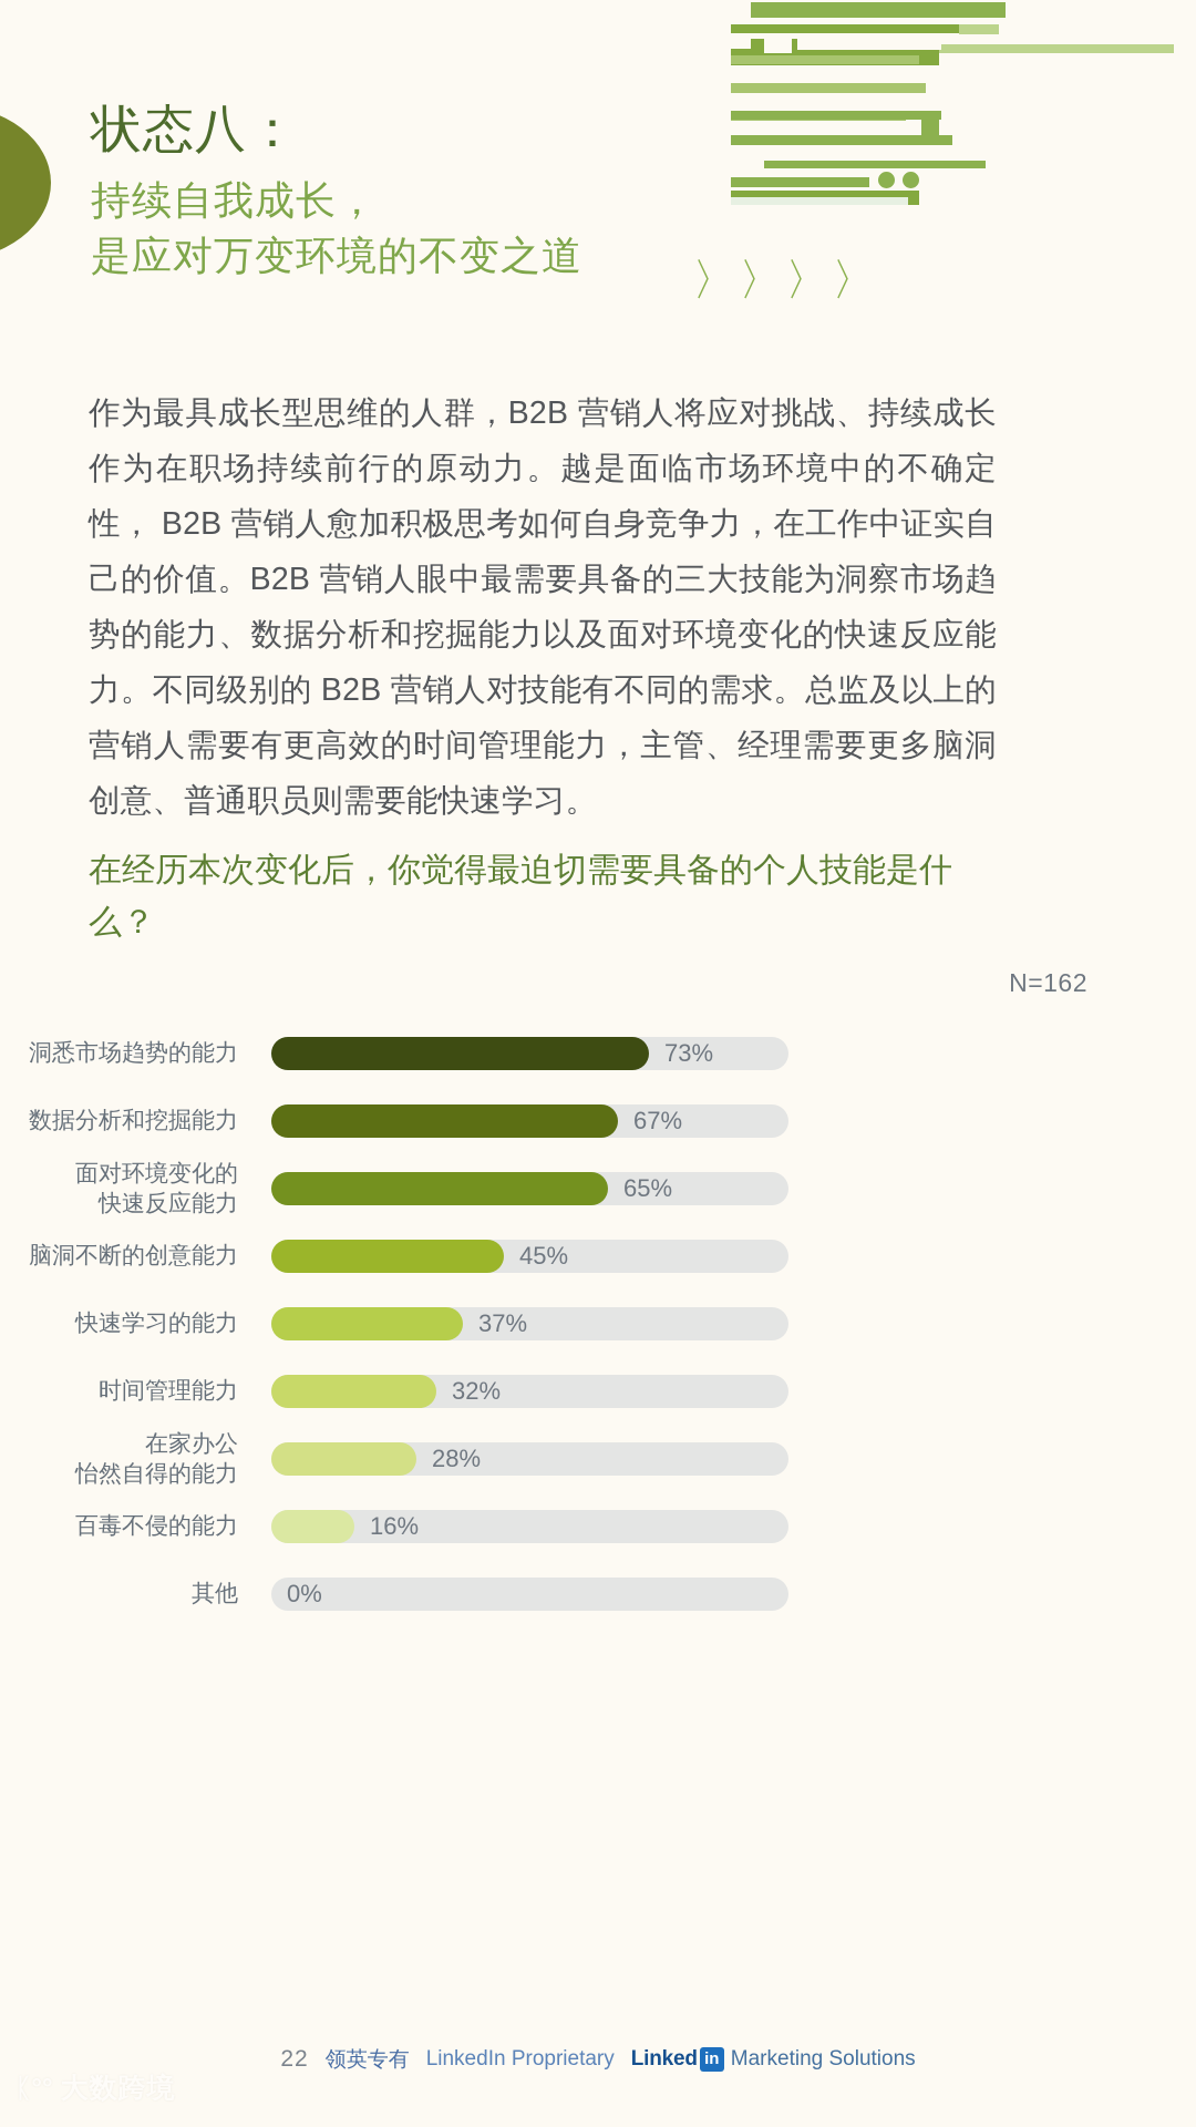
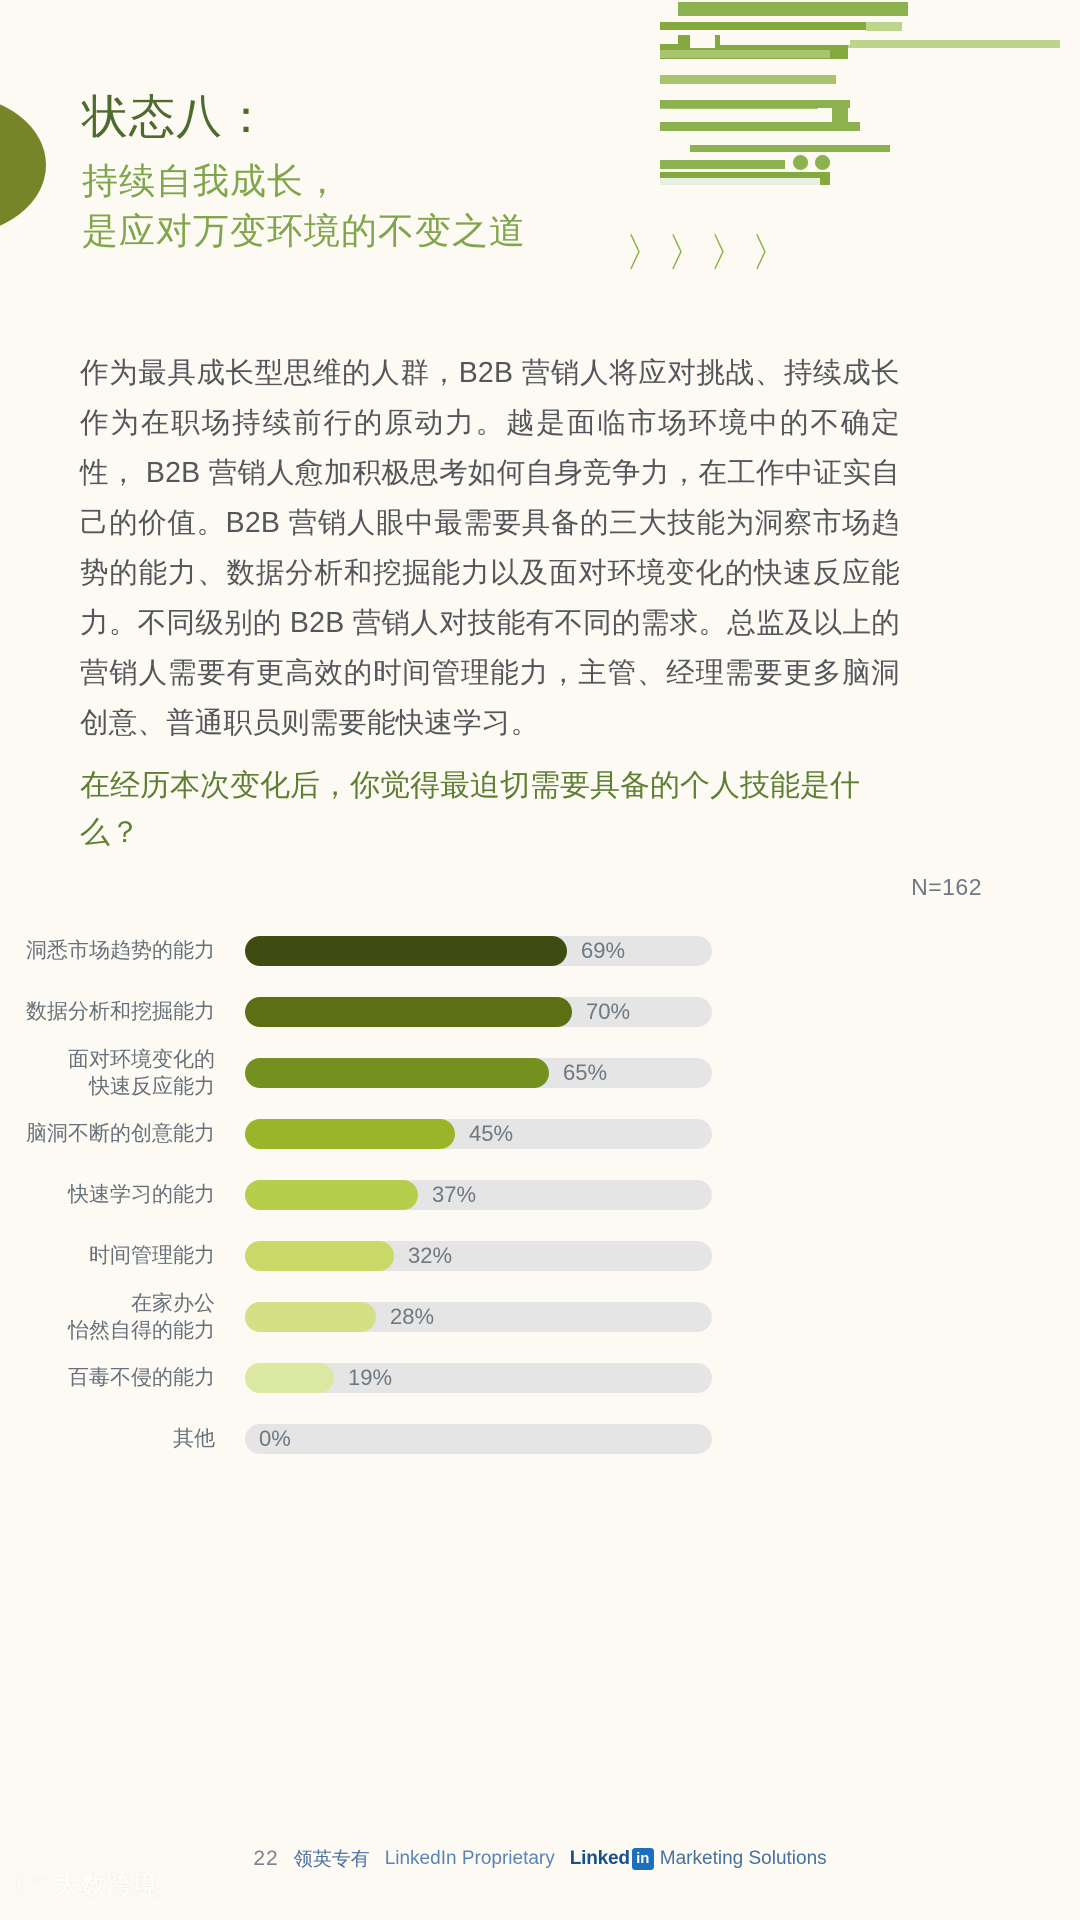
洞悉市场趋势的能力: 73% -> 69%
数据分析和挖掘能力: 67% -> 70%
百毒不侵的能力: 16% -> 19%
